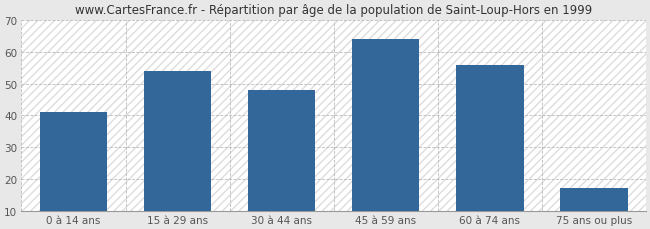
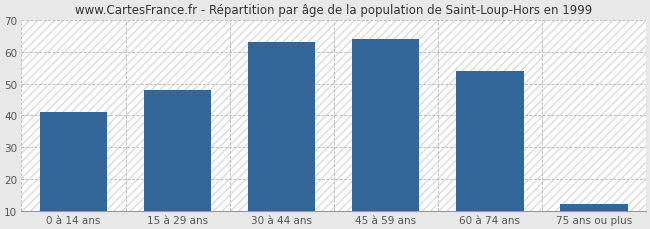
15 à 29 ans: 54 -> 48
30 à 44 ans: 48 -> 63
60 à 74 ans: 56 -> 54
75 ans ou plus: 17 -> 12
